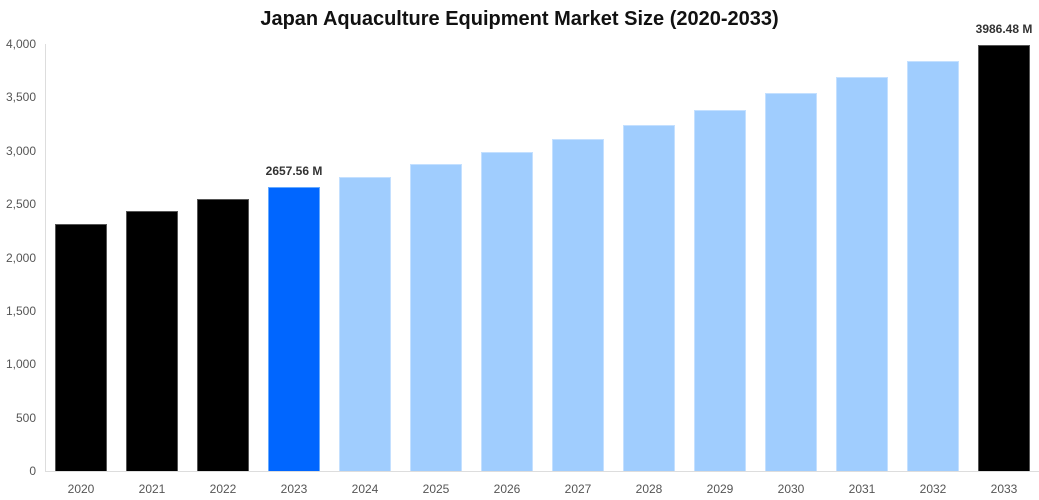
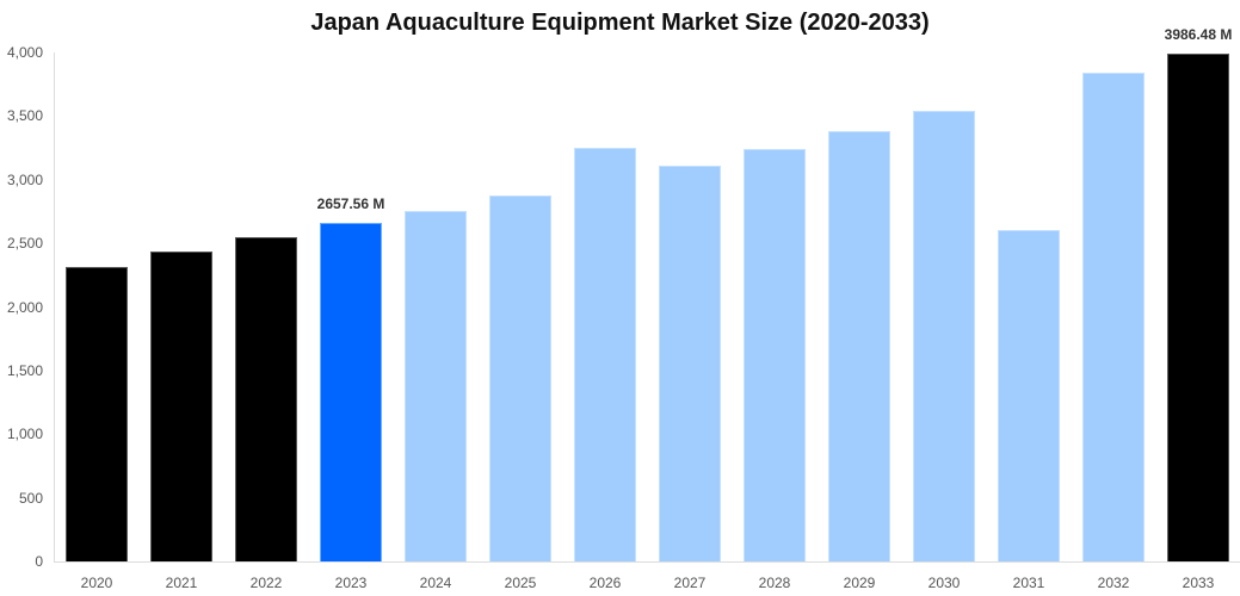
2026: 2990 -> 3250
2031: 3690 -> 2600
